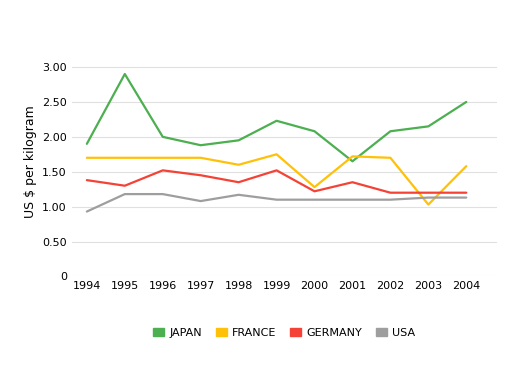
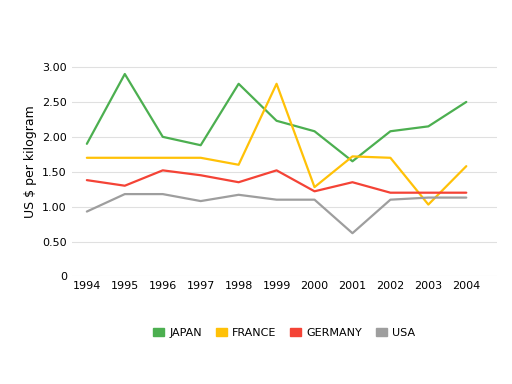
JAPAN/1998: 1.95 -> 2.76
FRANCE/1999: 1.75 -> 2.76
USA/2001: 1.10 -> 0.62
